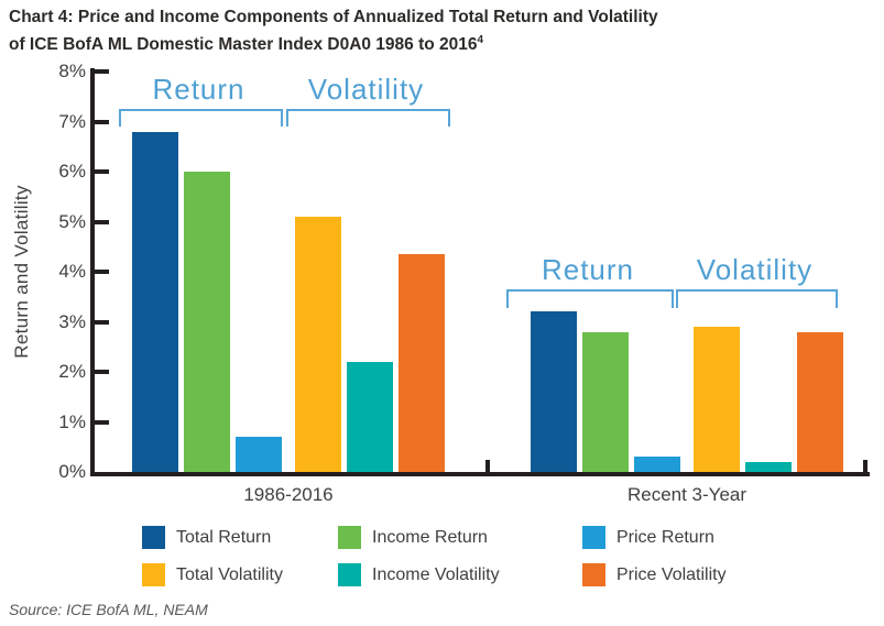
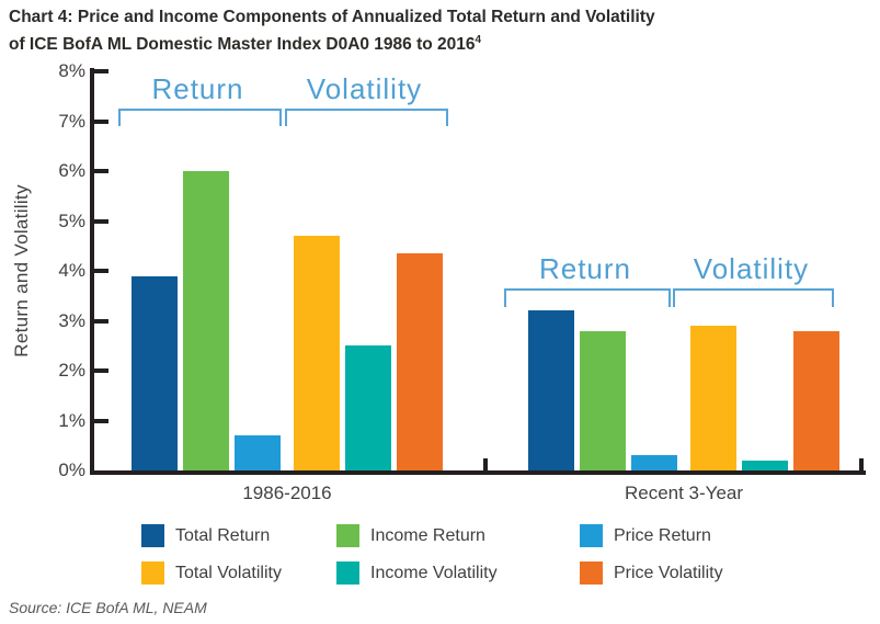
Total Return/1986-2016: 6.8% -> 3.9%
Total Volatility/1986-2016: 5.1% -> 4.7%
Income Volatility/1986-2016: 2.2% -> 2.5%
